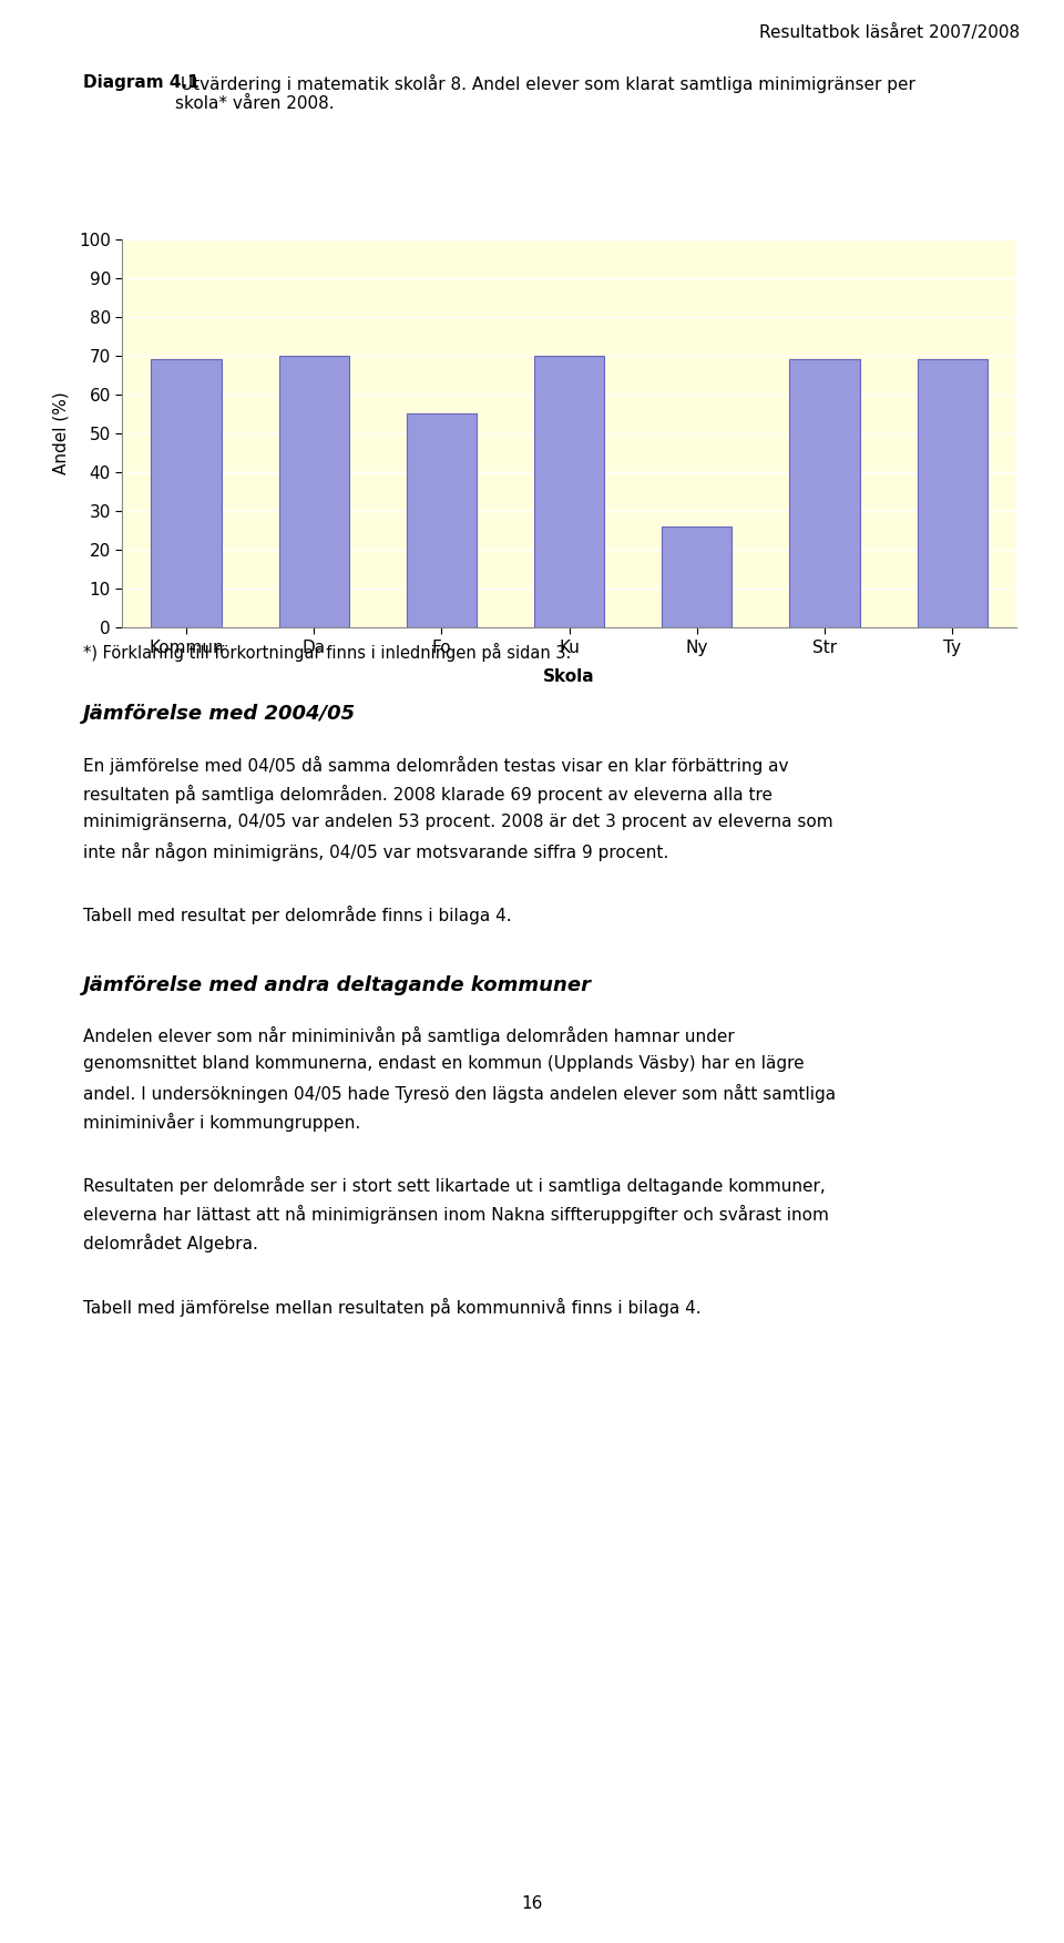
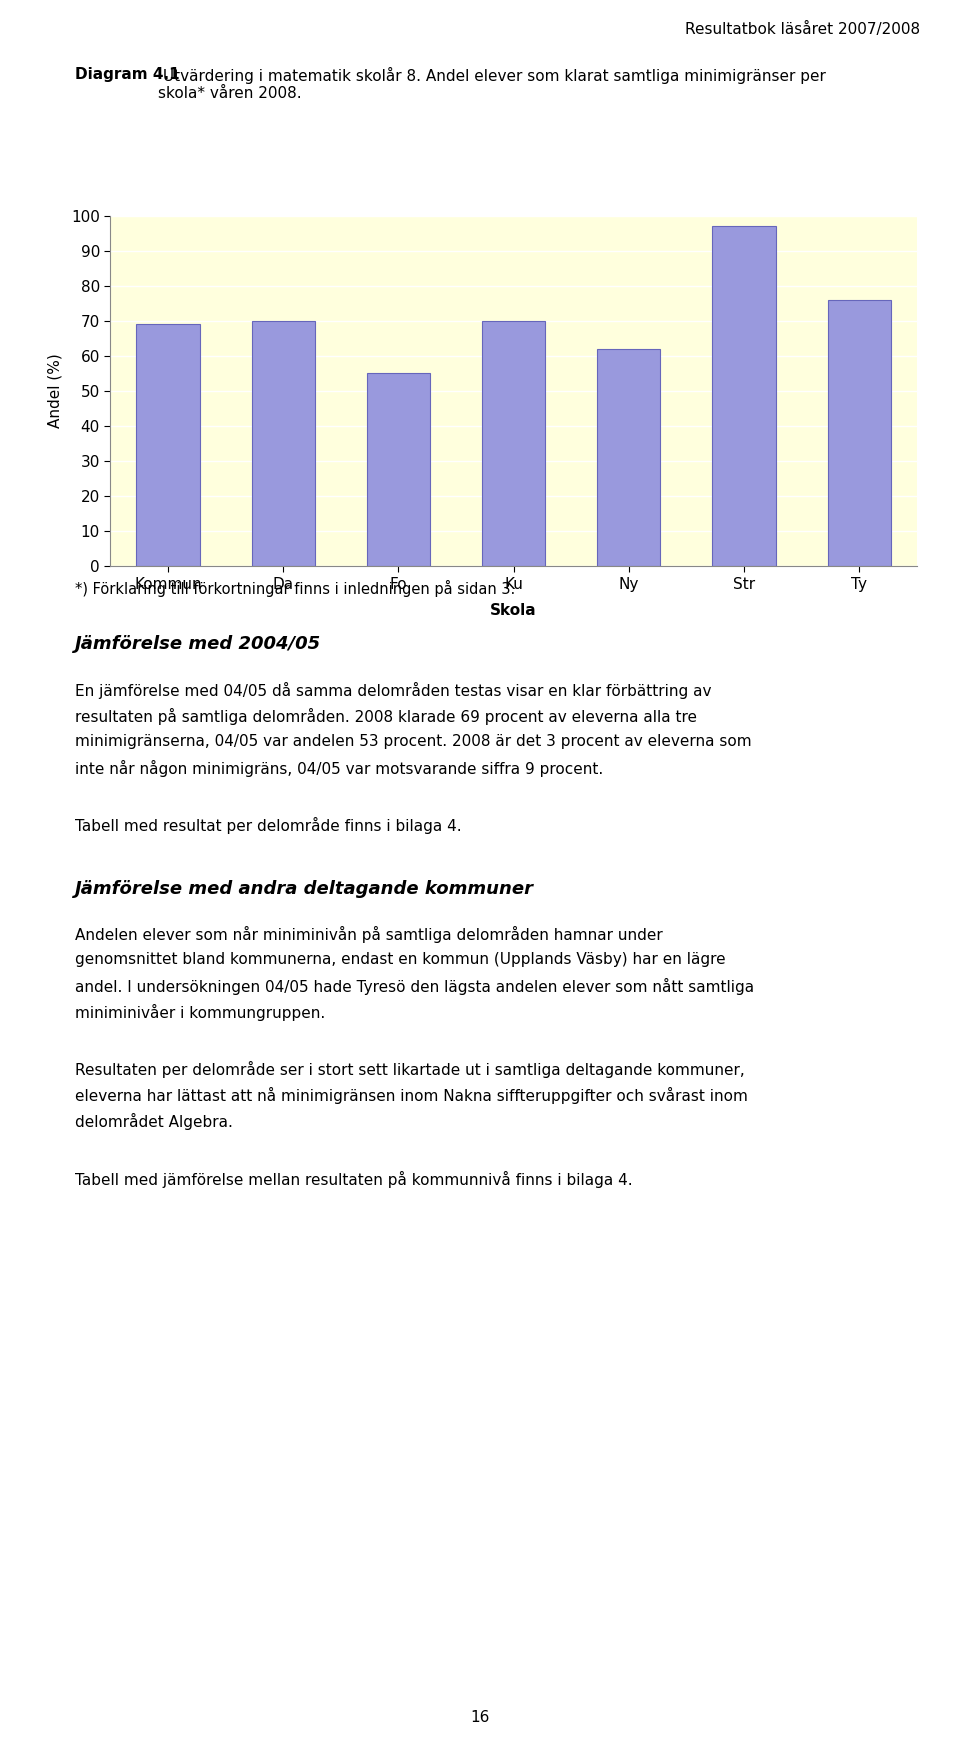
Ny: 26 -> 62
Str: 69 -> 97
Ty: 69 -> 76
